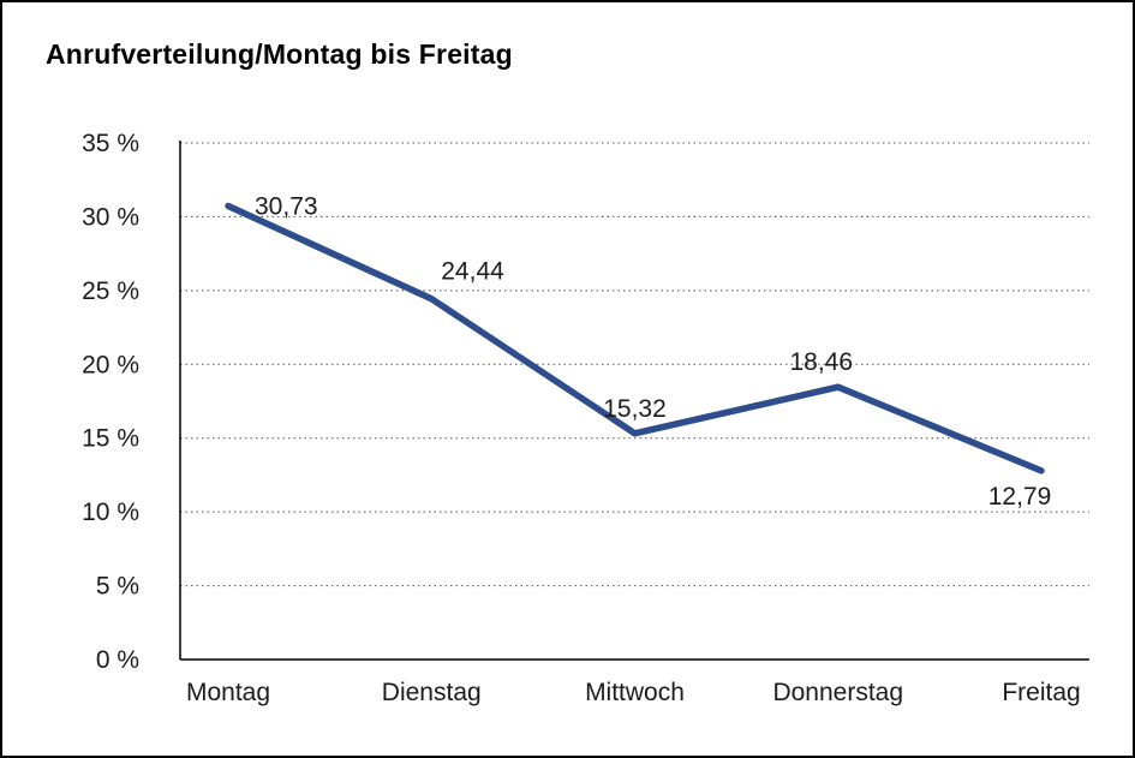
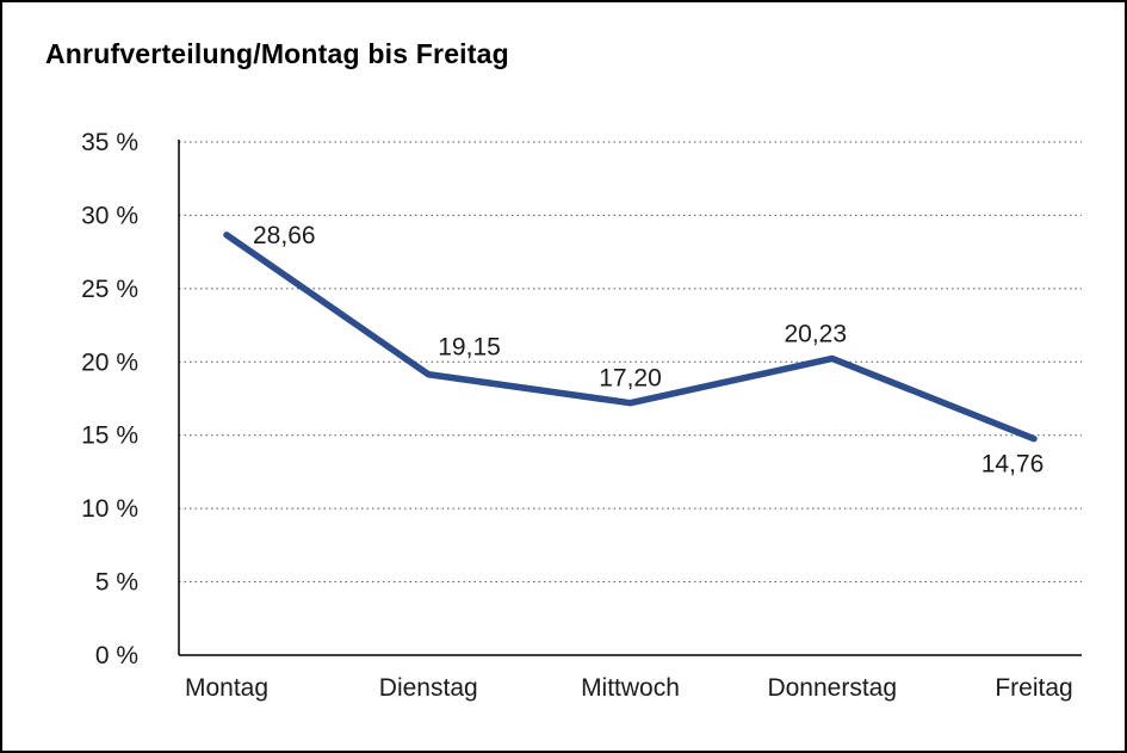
Montag: 30,73 -> 28,66
Dienstag: 24,44 -> 19,15
Mittwoch: 15,32 -> 17,20
Donnerstag: 18,46 -> 20,23
Freitag: 12,79 -> 14,76
